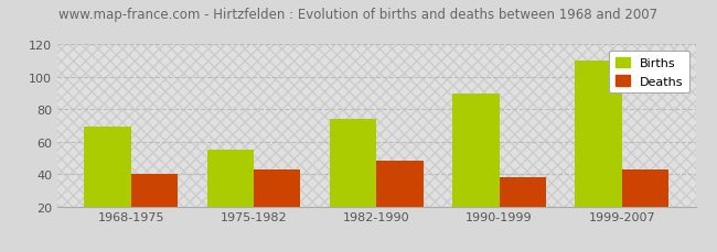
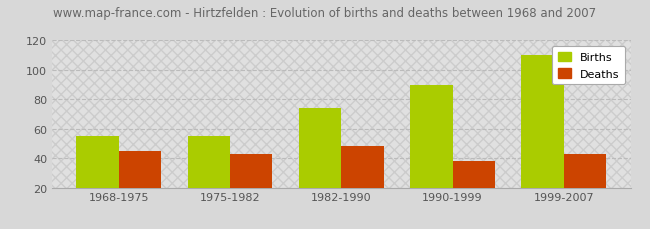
Births/1968-1975: 69 -> 55
Deaths/1968-1975: 40 -> 45
